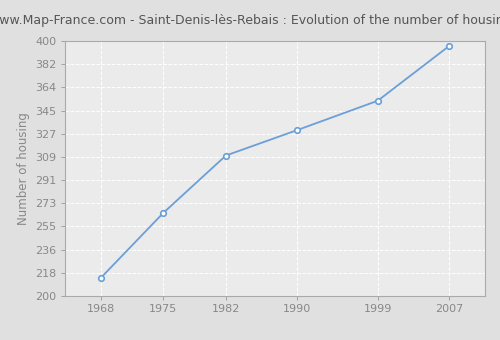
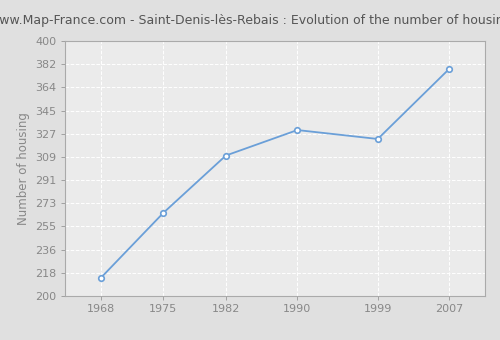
1999: 353 -> 323
2007: 396 -> 378
